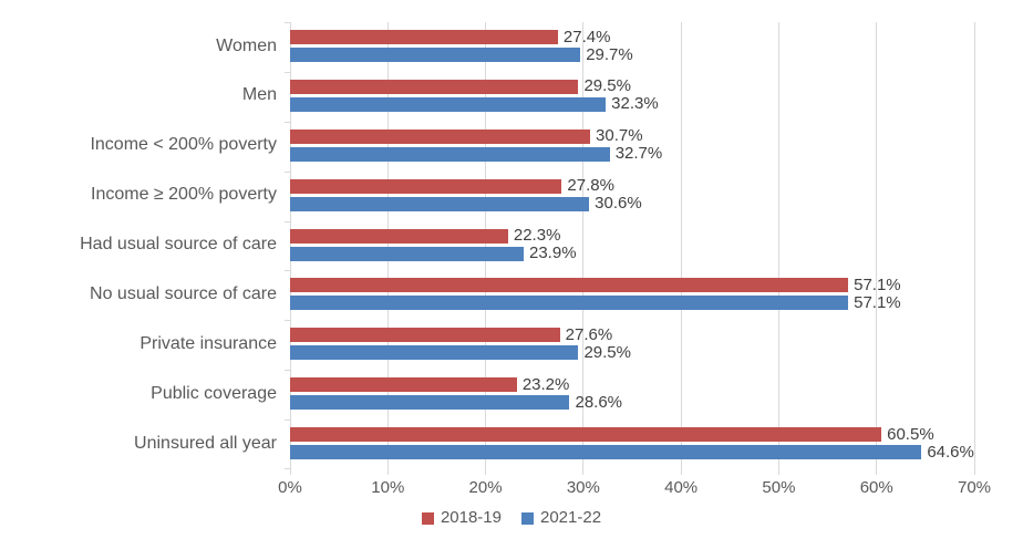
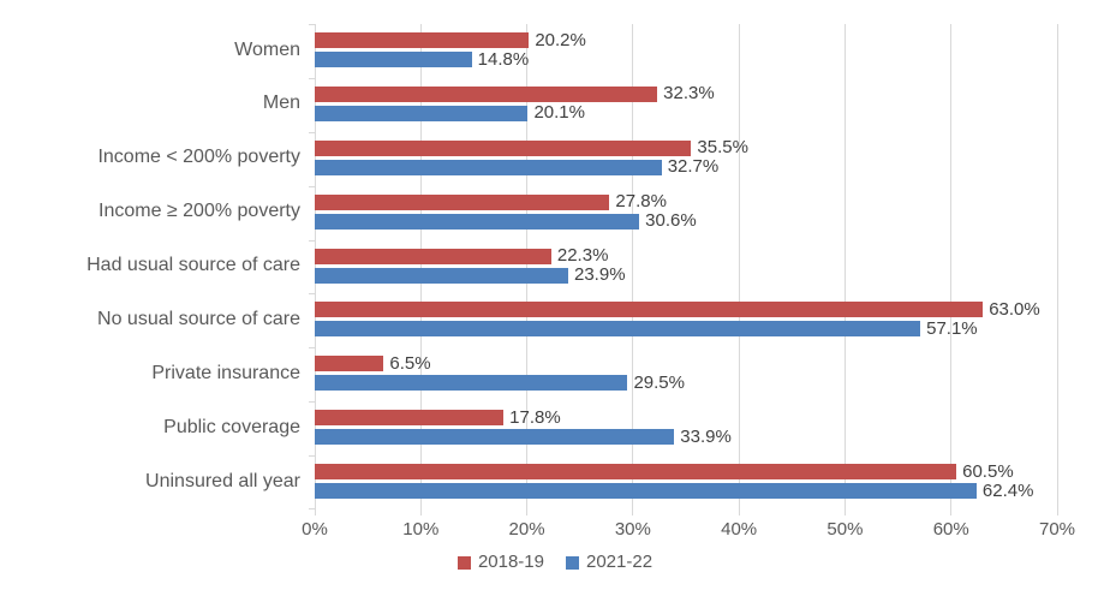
2018-19/Women: 27.4% -> 20.2%
2021-22/Women: 29.7% -> 14.8%
2018-19/Men: 29.5% -> 32.3%
2021-22/Men: 32.3% -> 20.1%
2018-19/Income < 200% poverty: 30.7% -> 35.5%
2018-19/No usual source of care: 57.1% -> 63.0%
2018-19/Private insurance: 27.6% -> 6.5%
2018-19/Public coverage: 23.2% -> 17.8%
2021-22/Public coverage: 28.6% -> 33.9%
2021-22/Uninsured all year: 64.6% -> 62.4%
